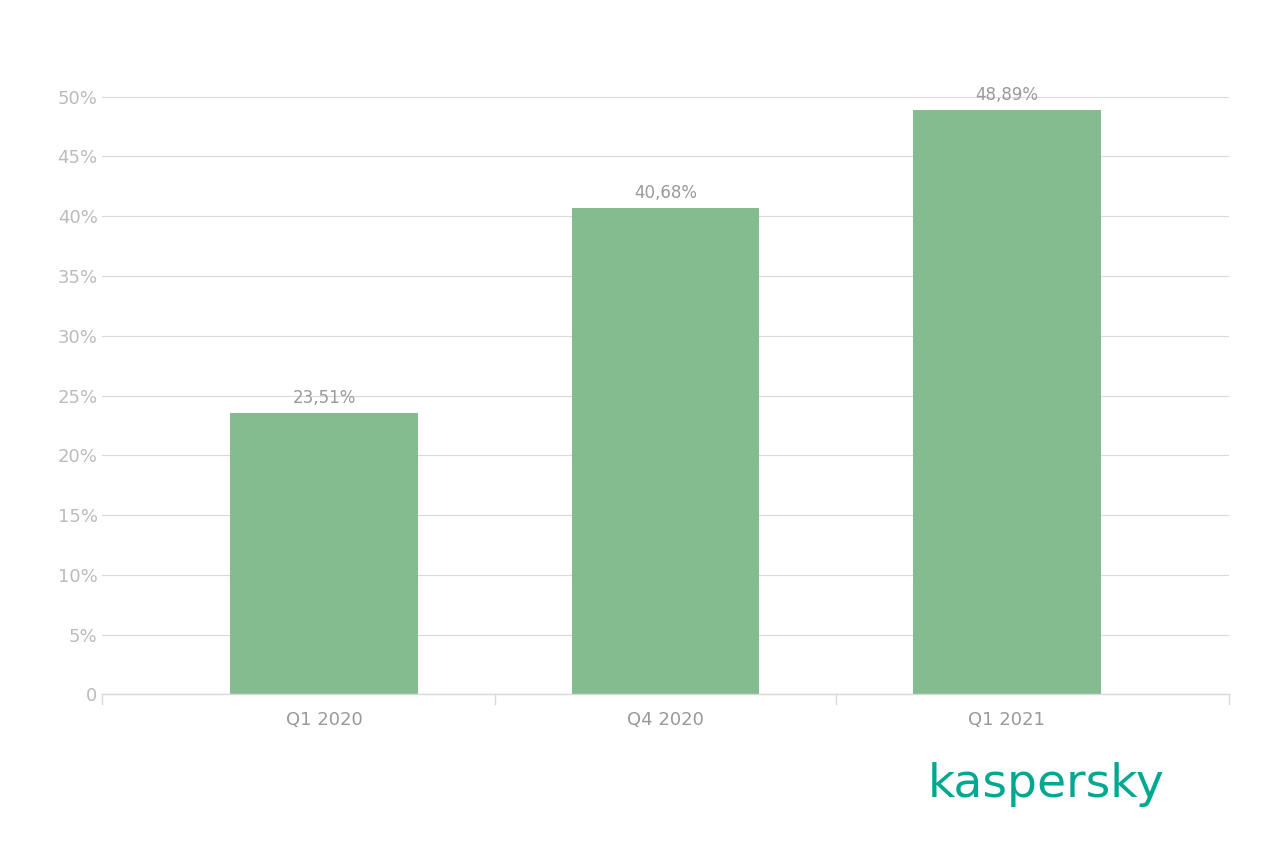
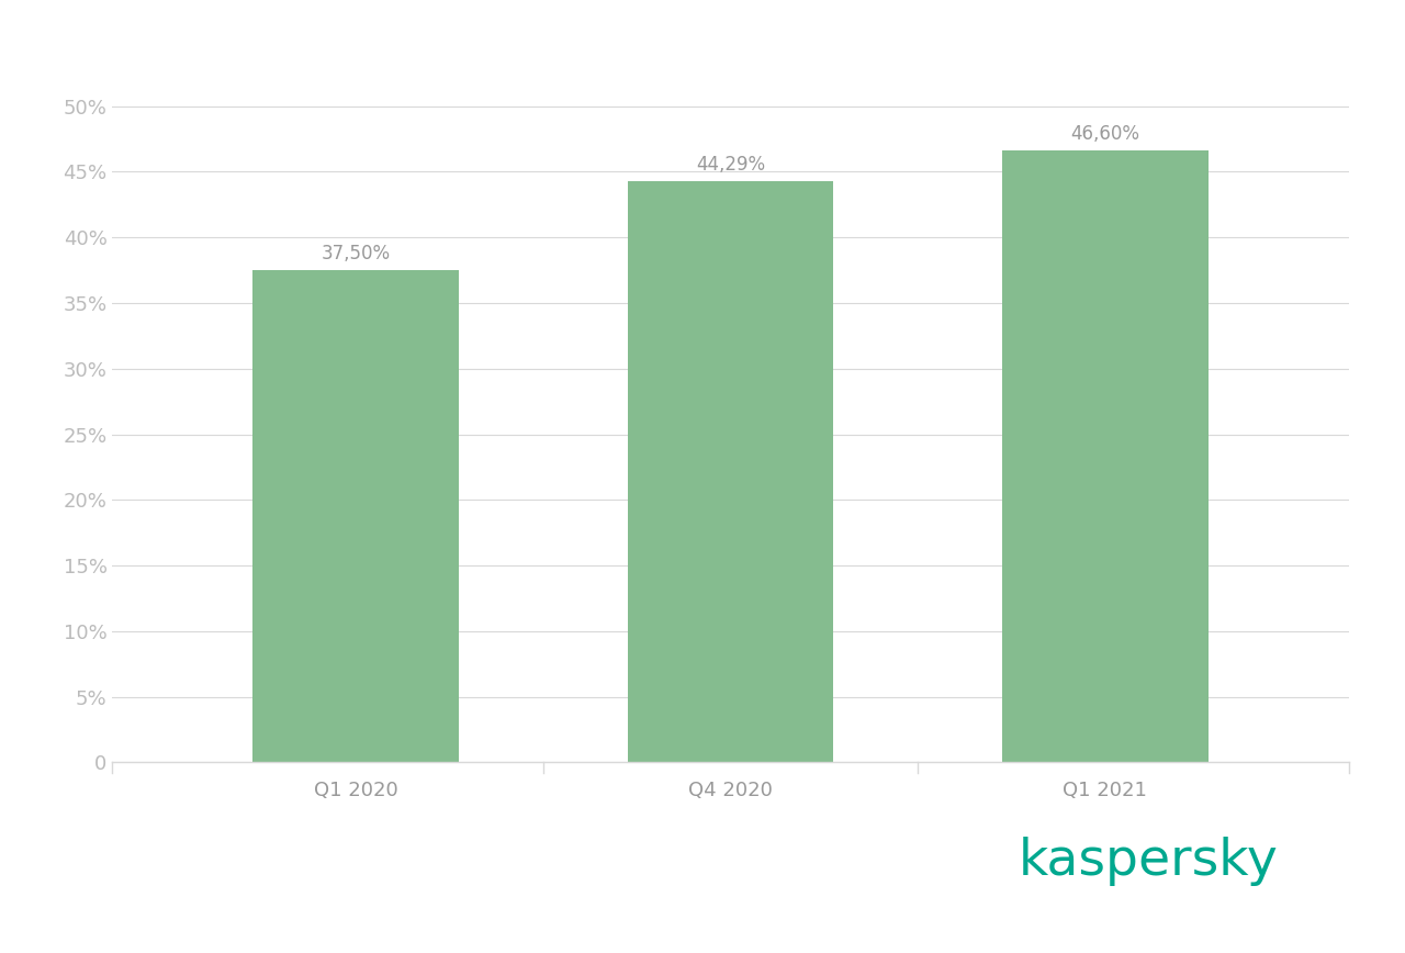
Q1 2020: 23,51% -> 37,50%
Q4 2020: 40,68% -> 44,29%
Q1 2021: 48,89% -> 46,60%
